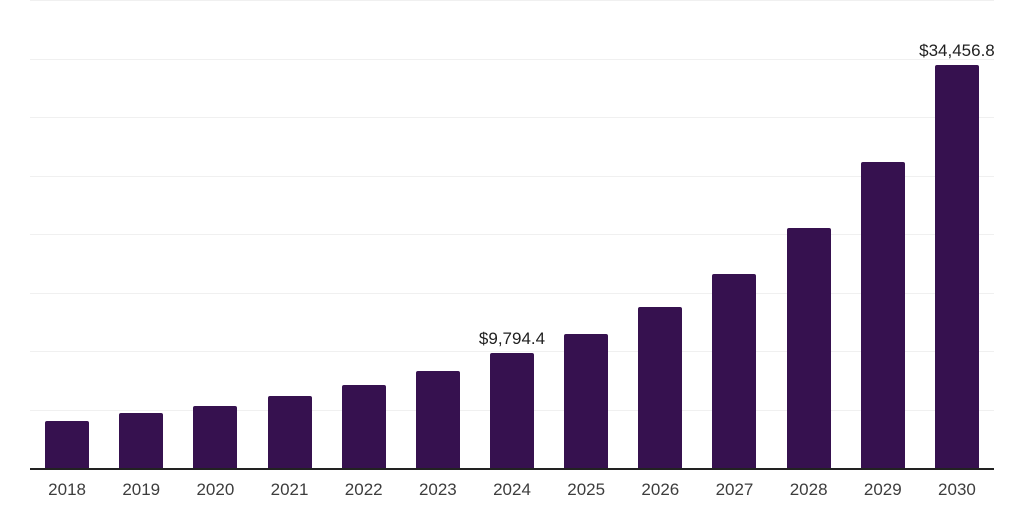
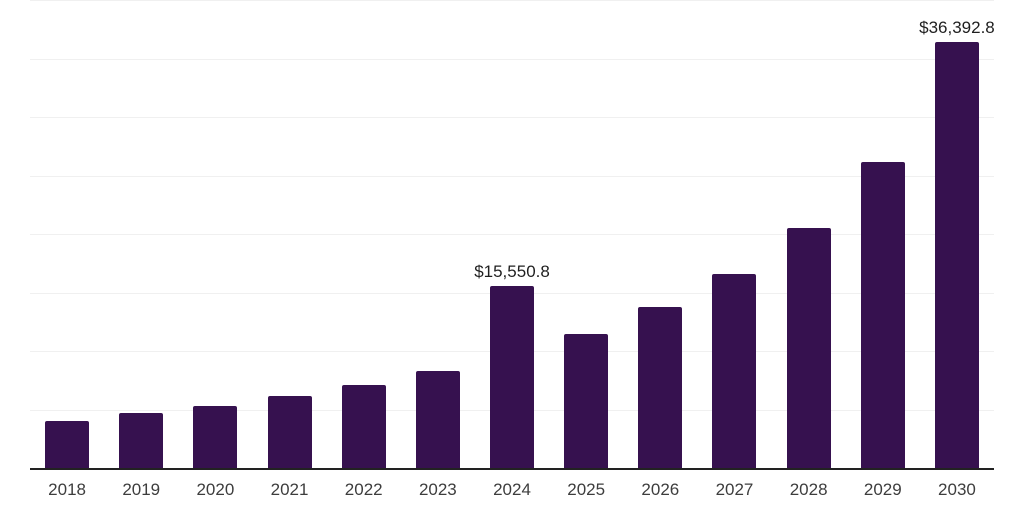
2024: $9,794.4 -> $15,550.8
2030: $34,456.8 -> $36,392.8
